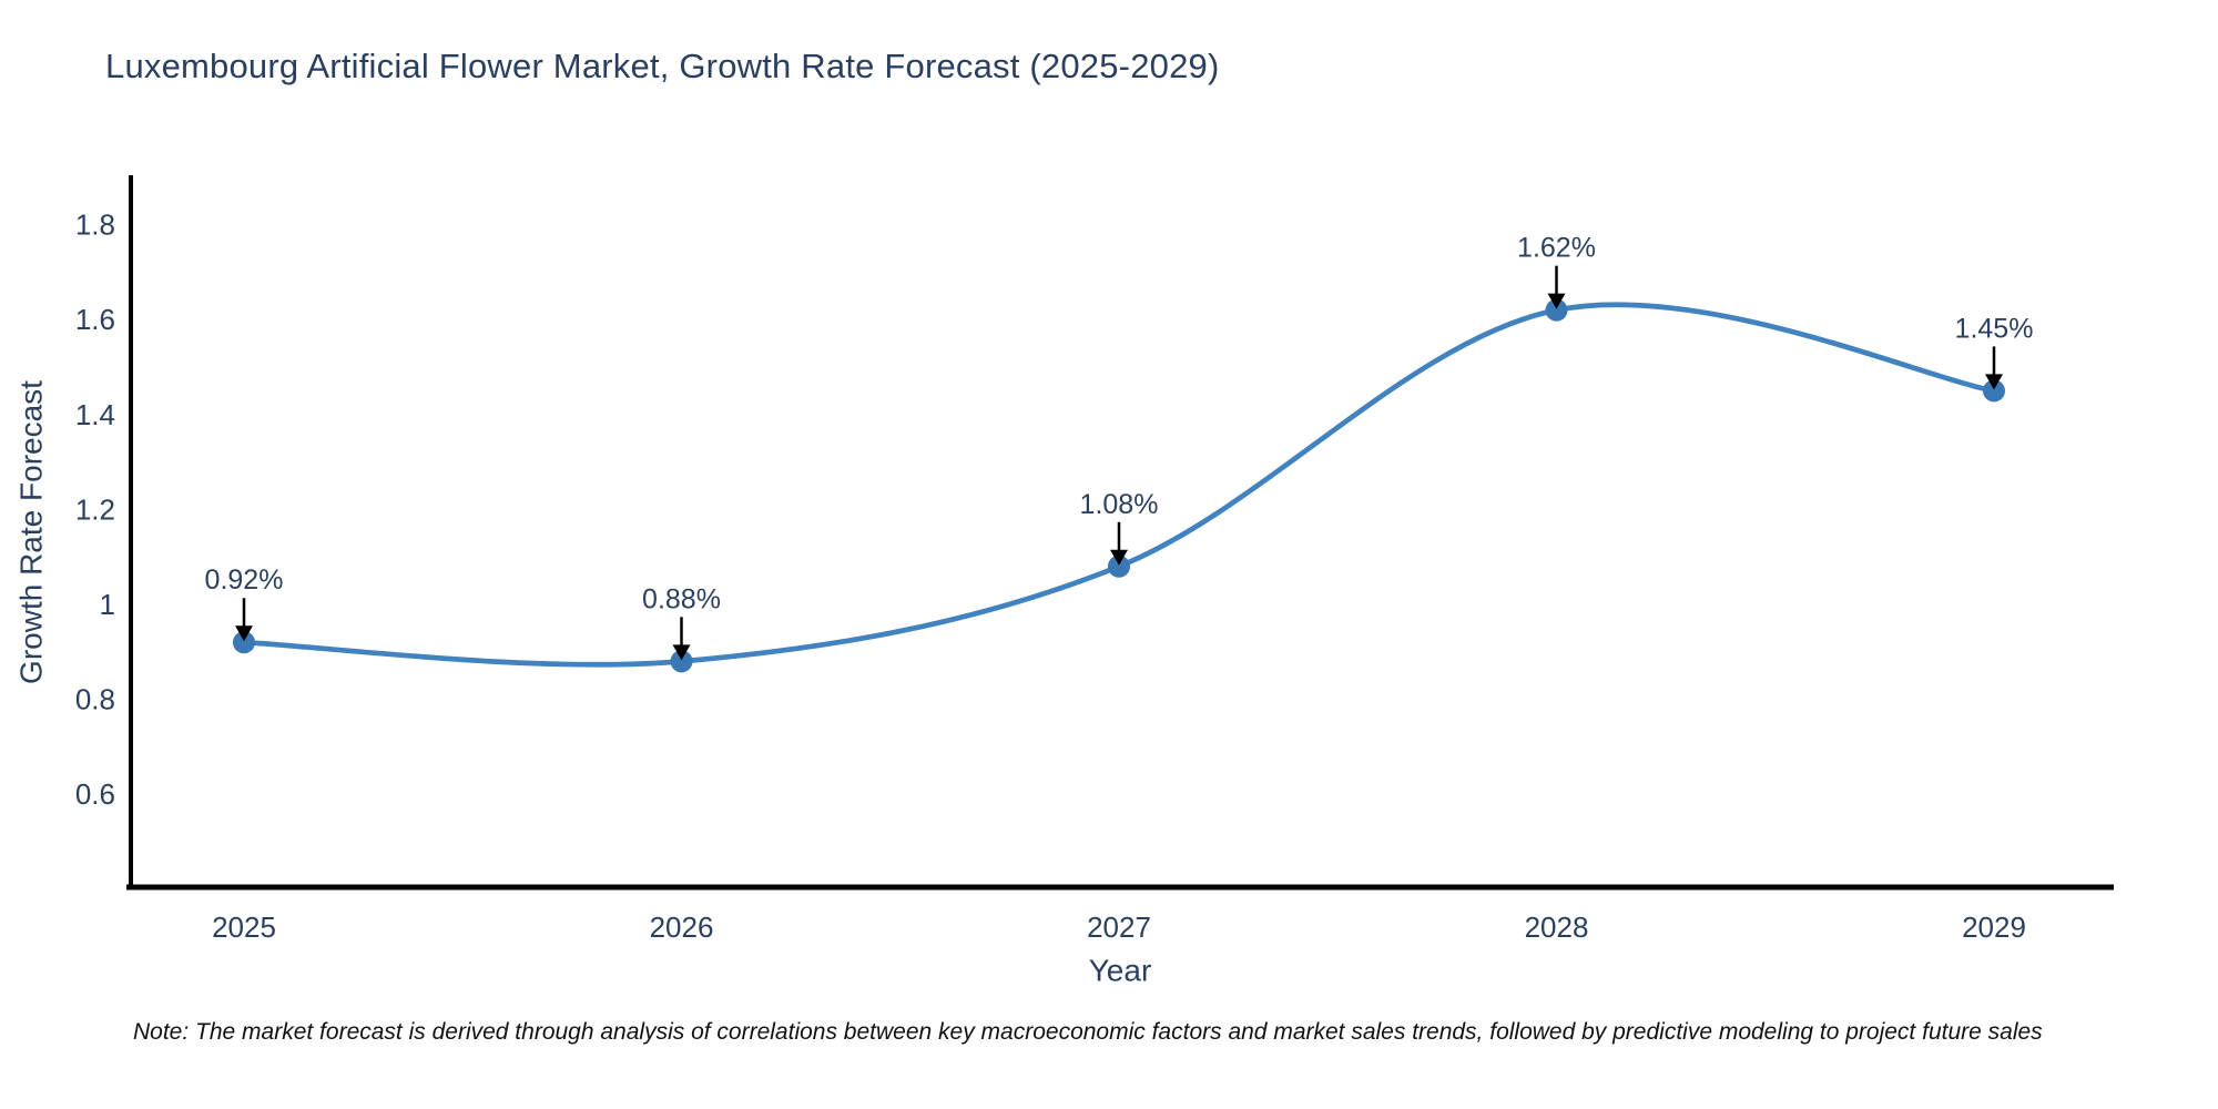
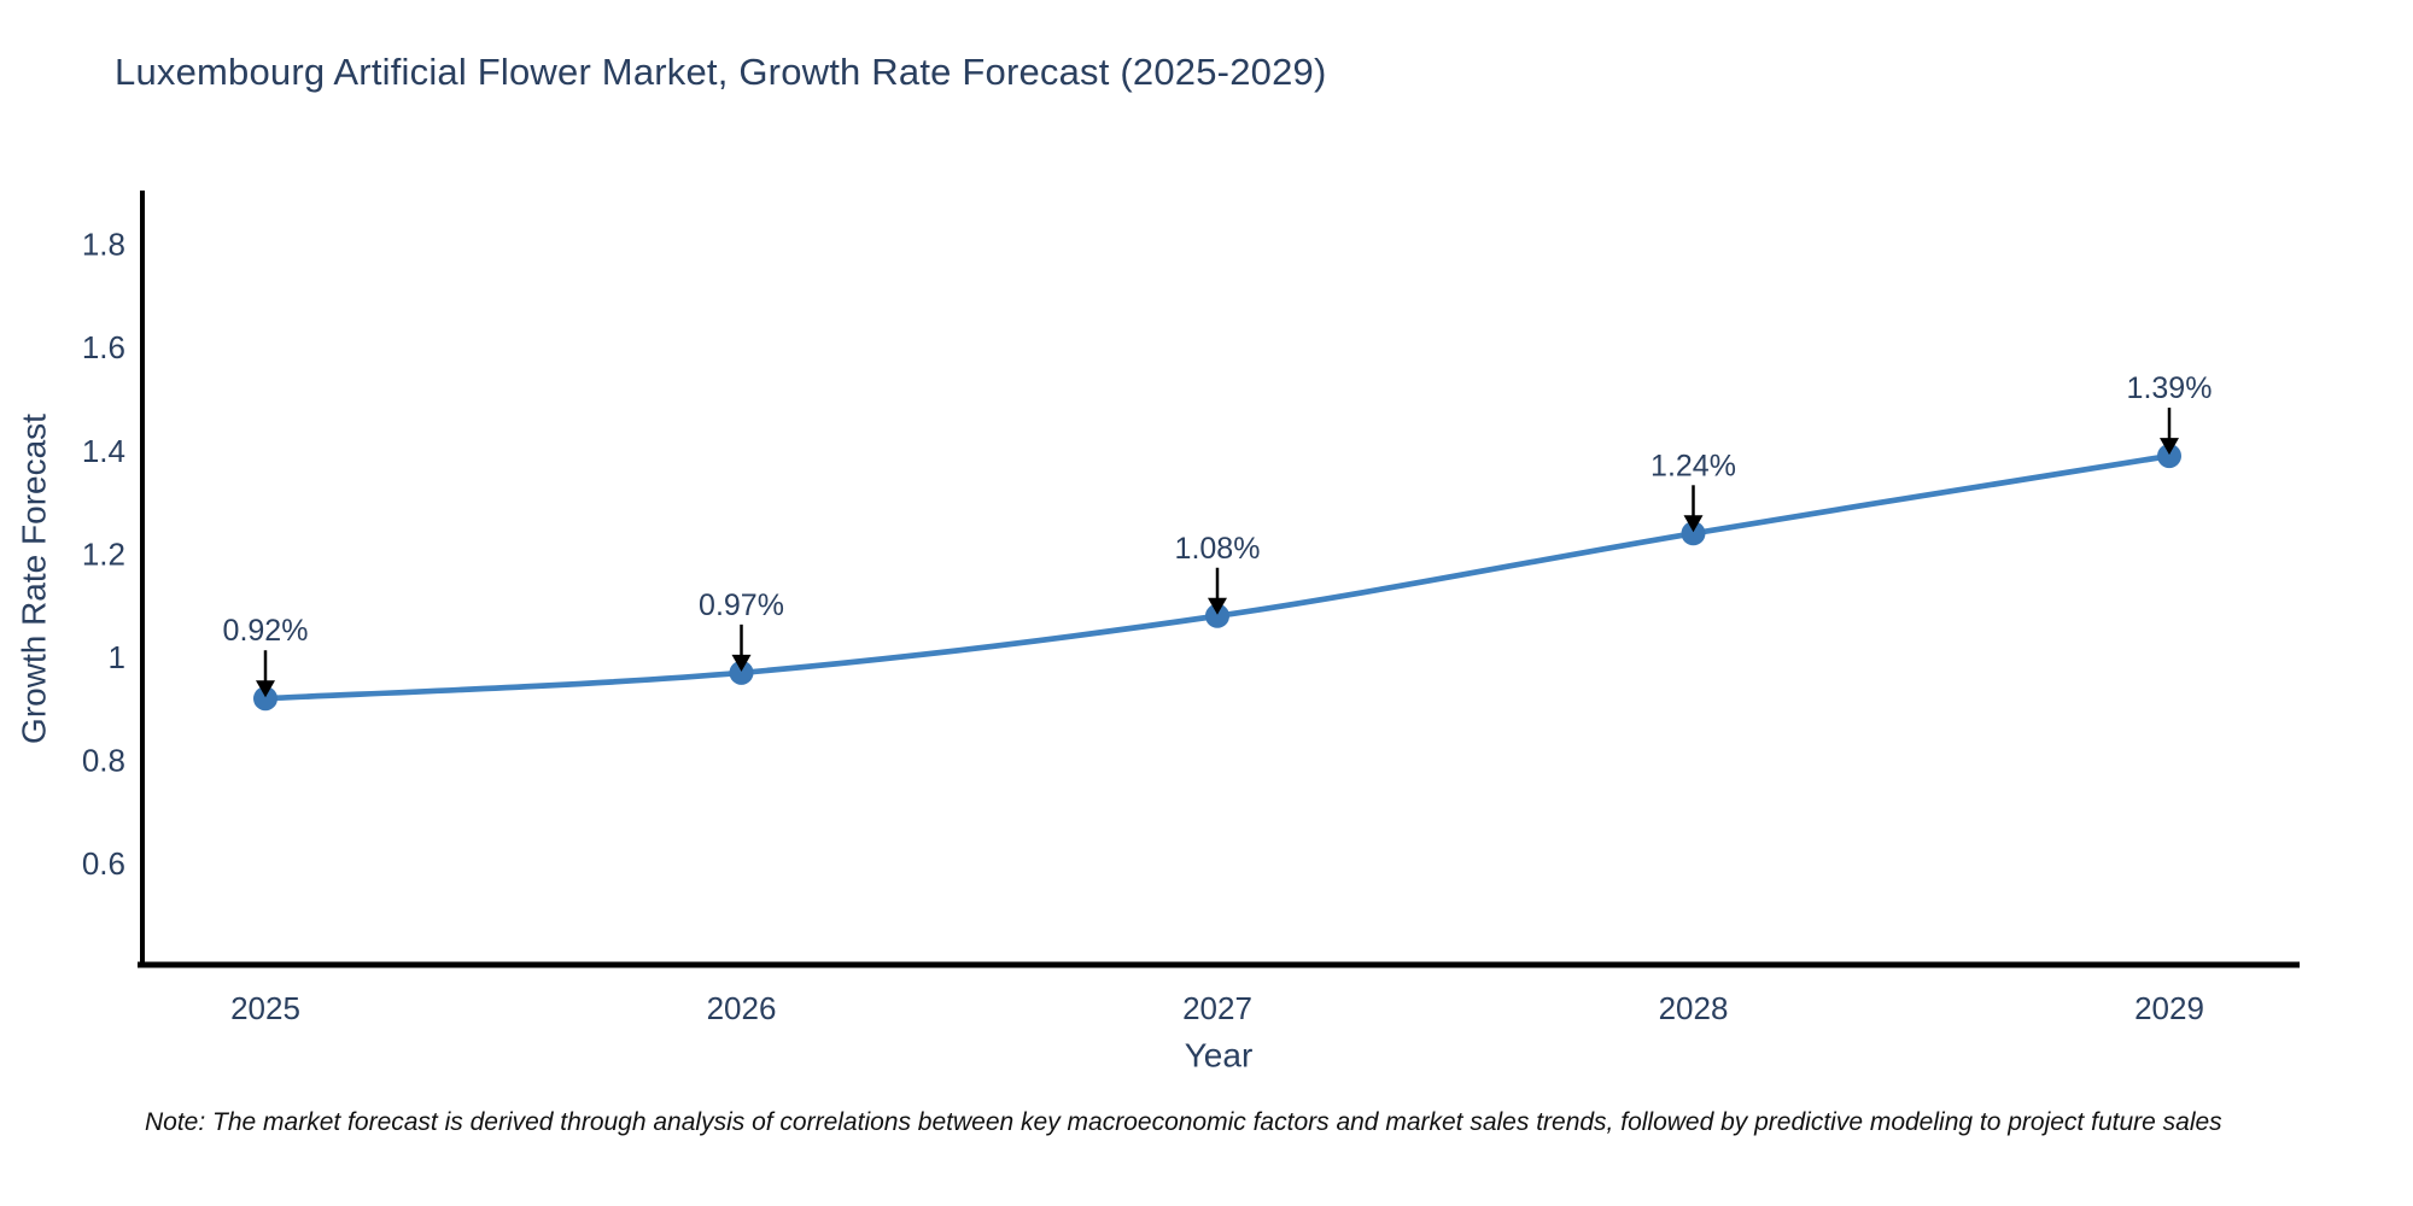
2026: 0.88% -> 0.97%
2028: 1.62% -> 1.24%
2029: 1.45% -> 1.39%
